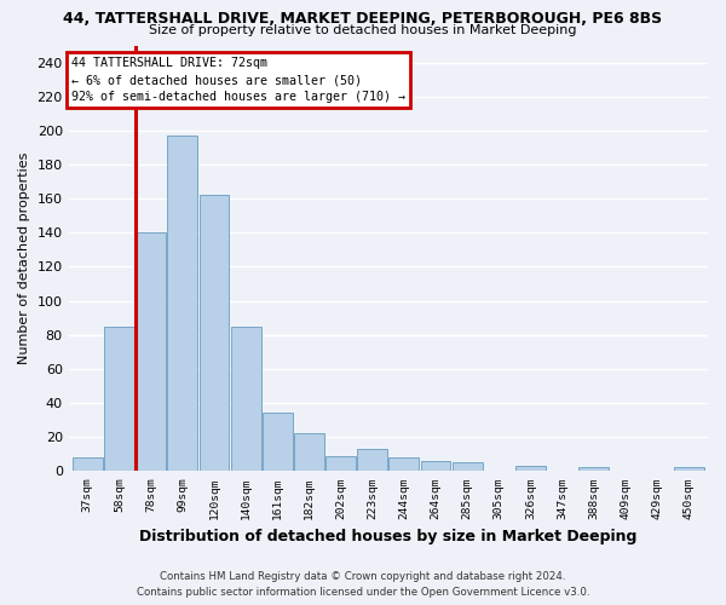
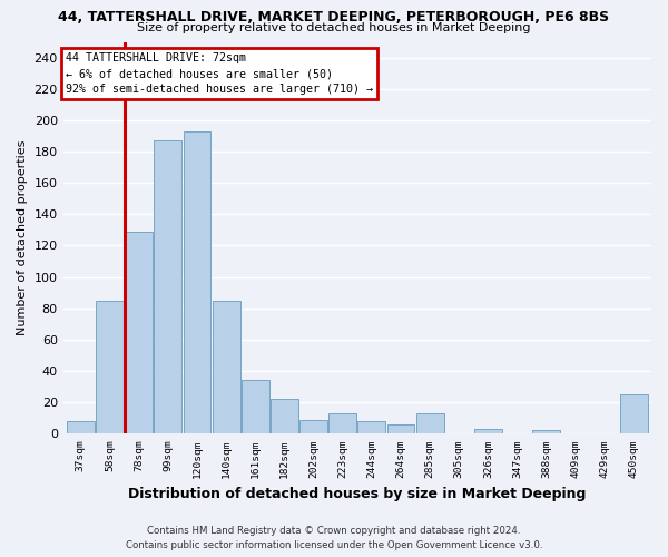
78sqm: 140 -> 129
99sqm: 197 -> 187
120sqm: 162 -> 193
285sqm: 5 -> 13
450sqm: 2 -> 25
